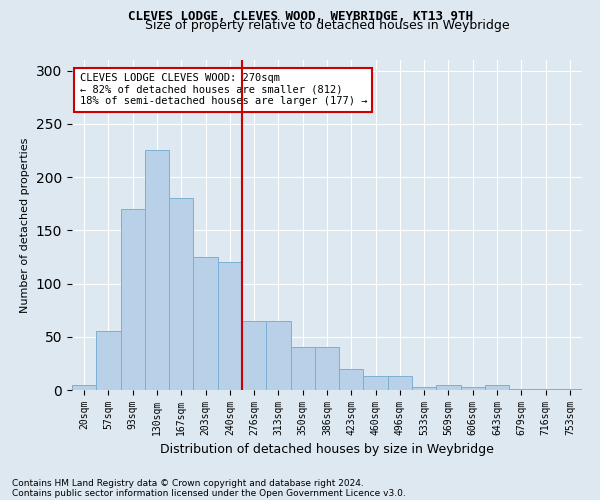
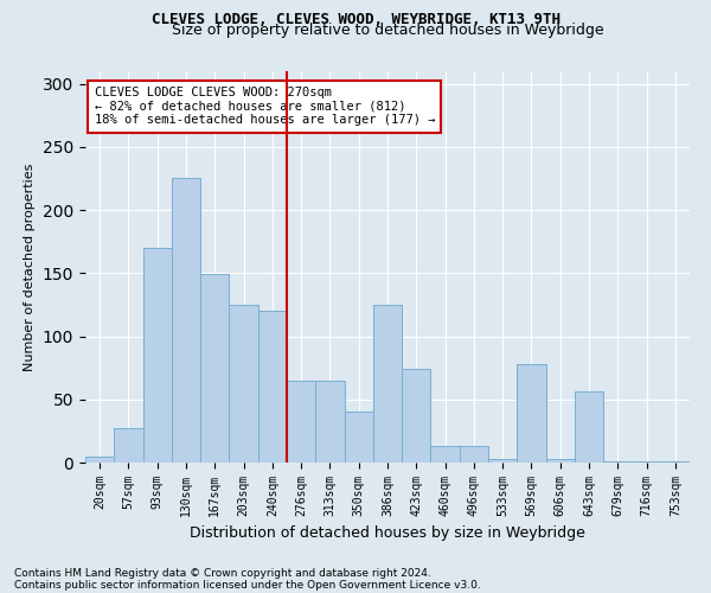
57sqm: 55 -> 27
167sqm: 180 -> 149
386sqm: 40 -> 125
423sqm: 20 -> 74
569sqm: 5 -> 78
643sqm: 5 -> 56
